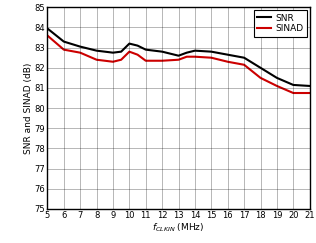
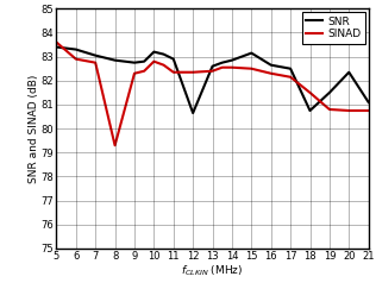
SNR/5: 83.95 -> 83.40
SINAD/8: 82.40 -> 79.30
SNR/12: 82.80 -> 80.65
SNR/15: 82.80 -> 83.15
SNR/18: 82.00 -> 80.75
SINAD/19: 81.10 -> 80.80
SNR/20: 81.15 -> 82.35
